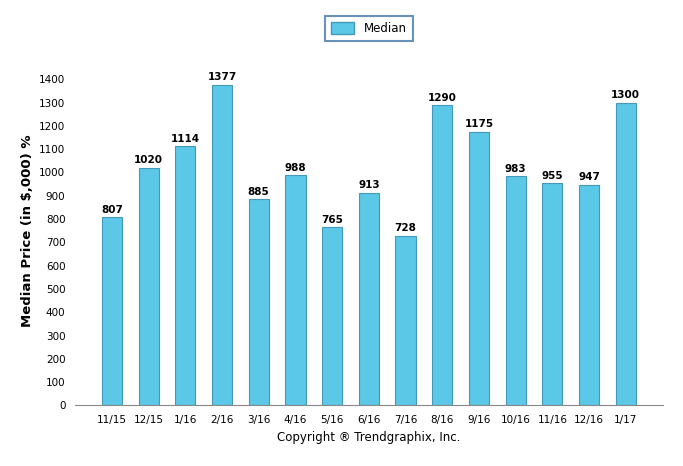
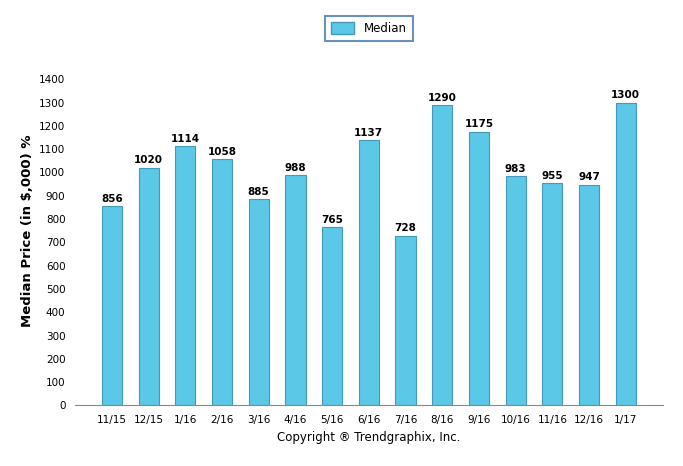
11/15: 807 -> 856
2/16: 1377 -> 1058
6/16: 913 -> 1137
